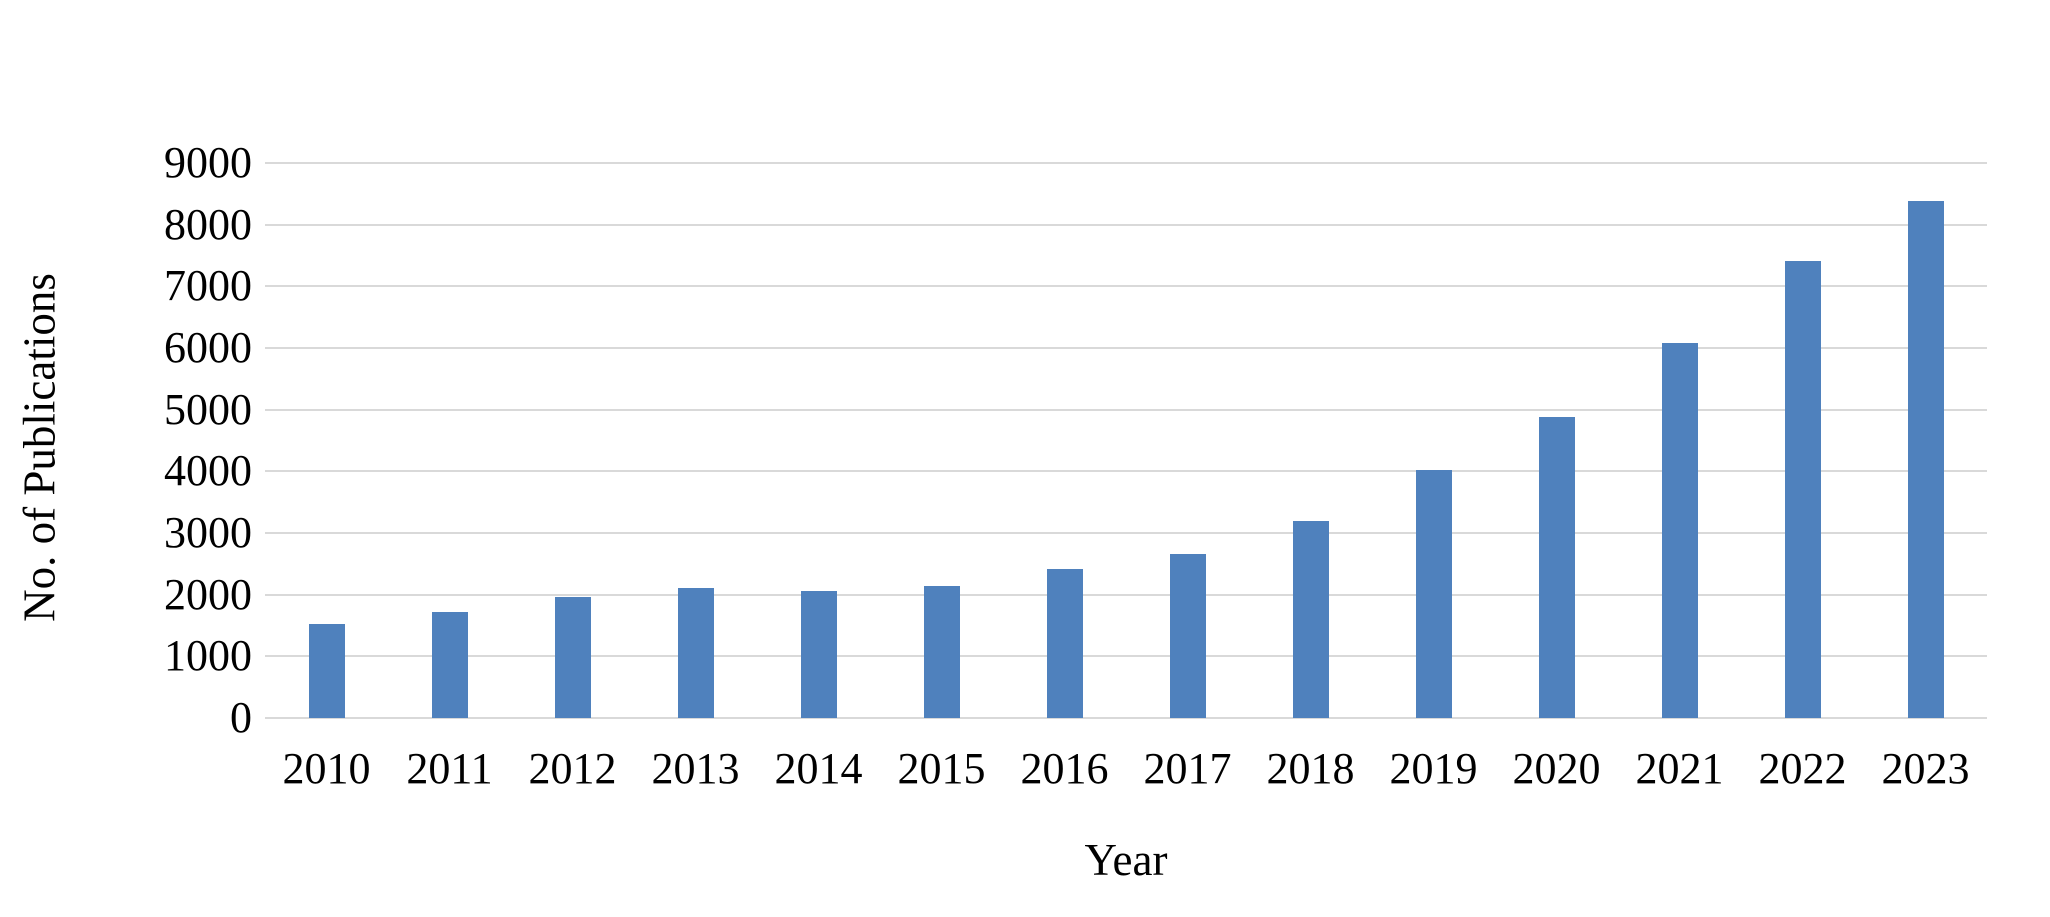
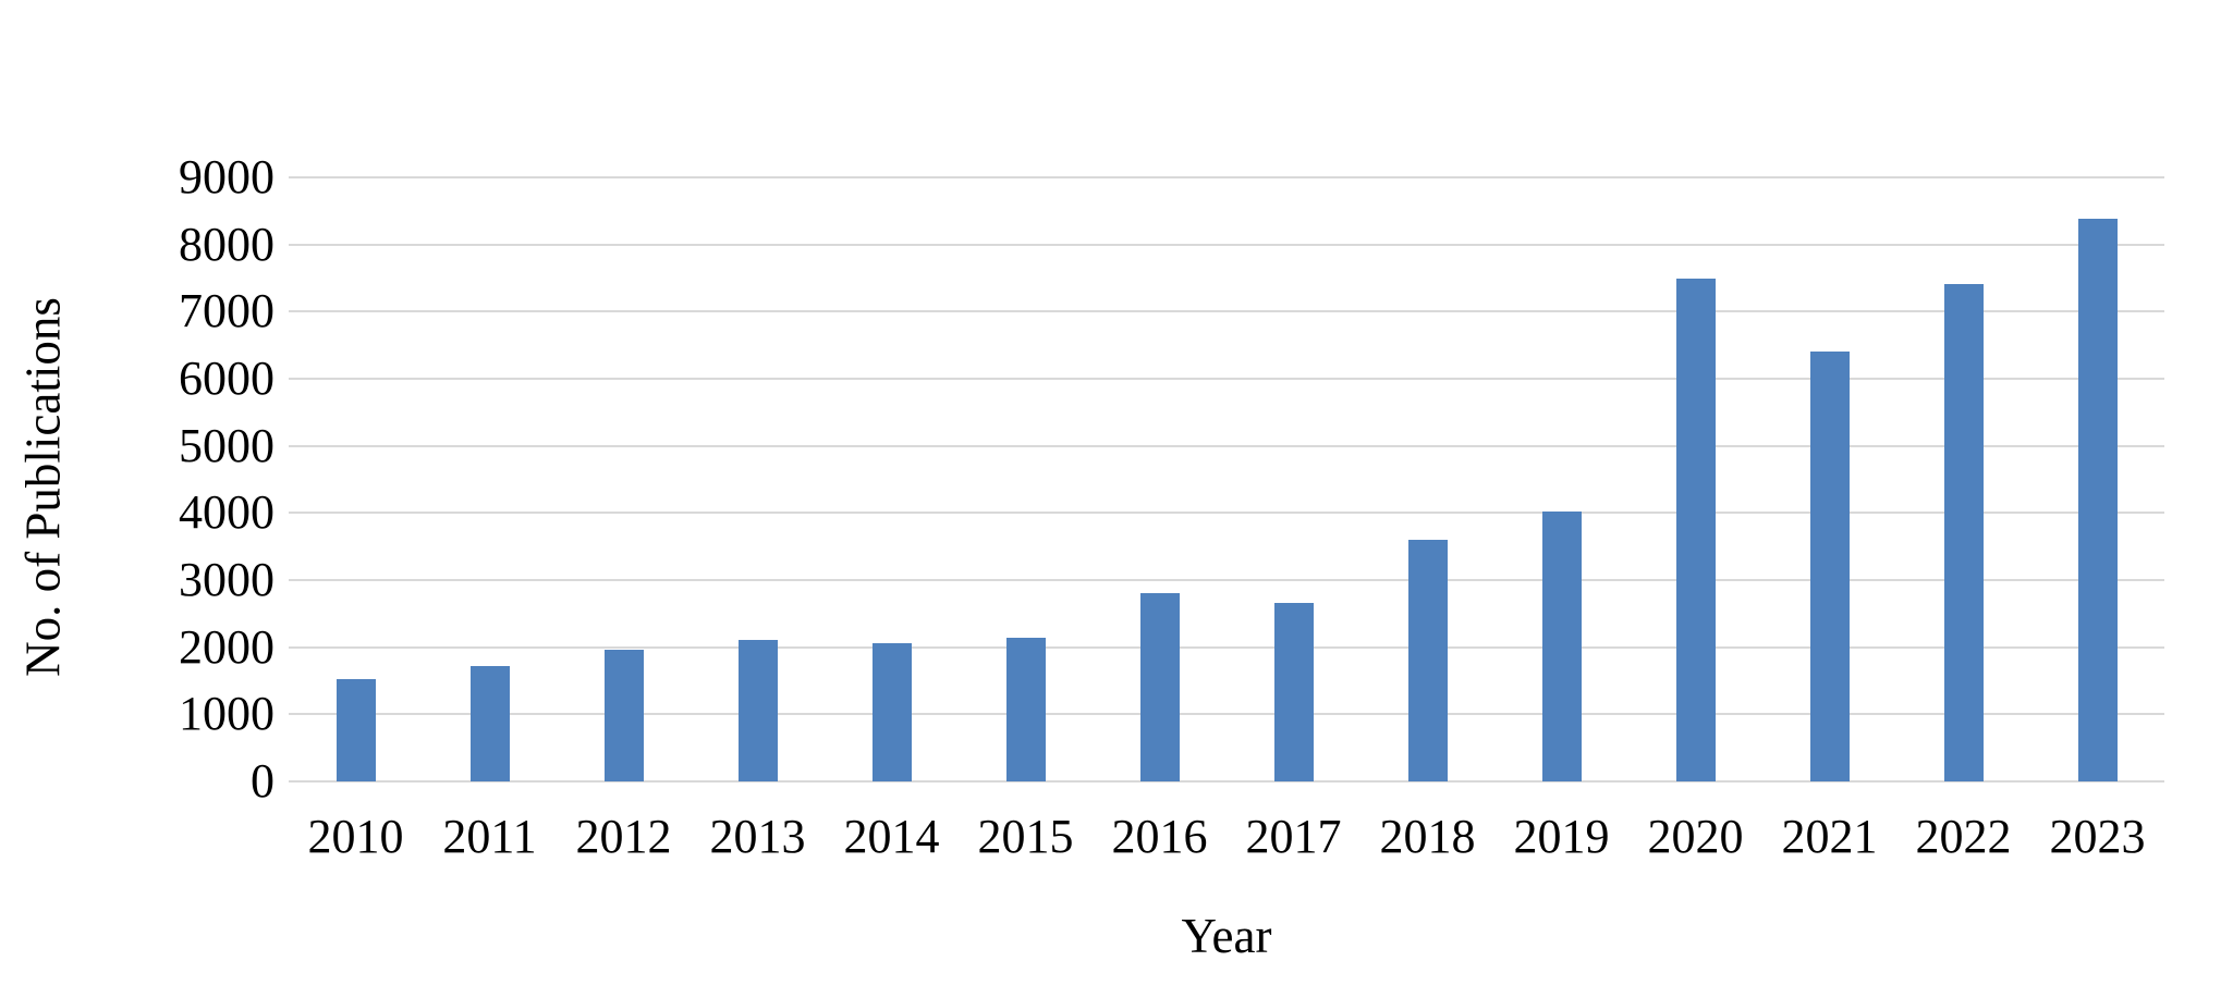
2016: 2400 -> 2800
2018: 3200 -> 3600
2020: 4900 -> 7500
2021: 6100 -> 6400
